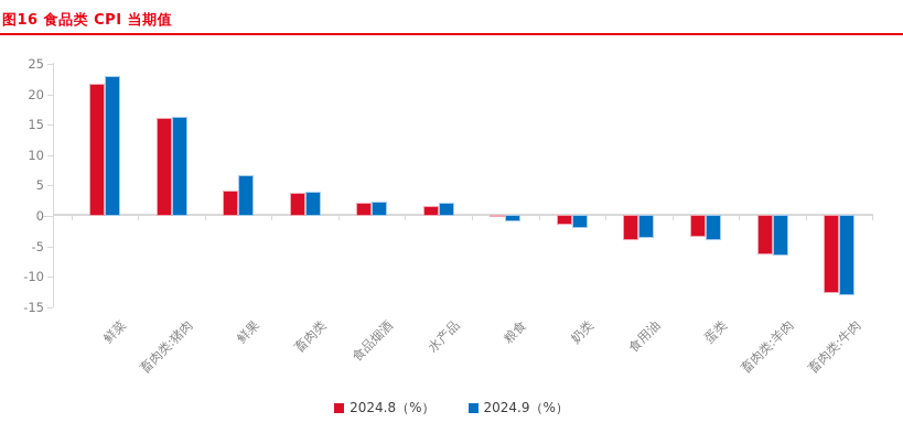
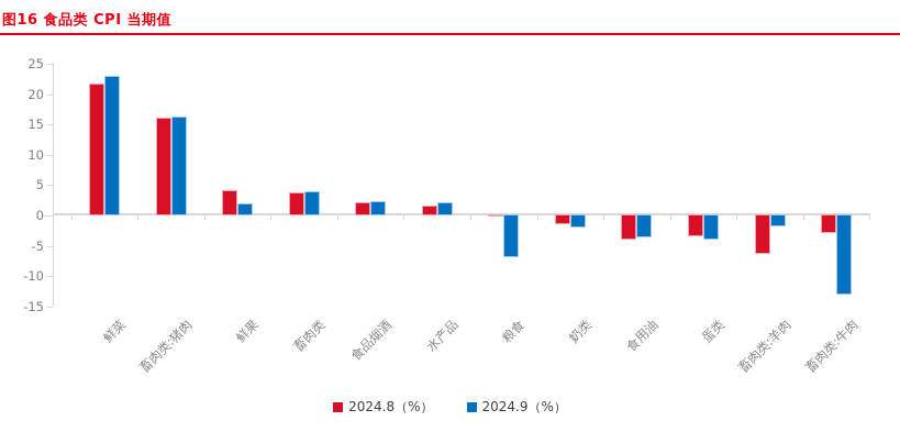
2024.9（%）/鲜果: 7 -> 2
2024.9（%）/粮食: -1 -> -7
2024.9（%）/畜肉类:羊肉: -7 -> -2
2024.8（%）/畜肉类:牛肉: -13 -> -3
